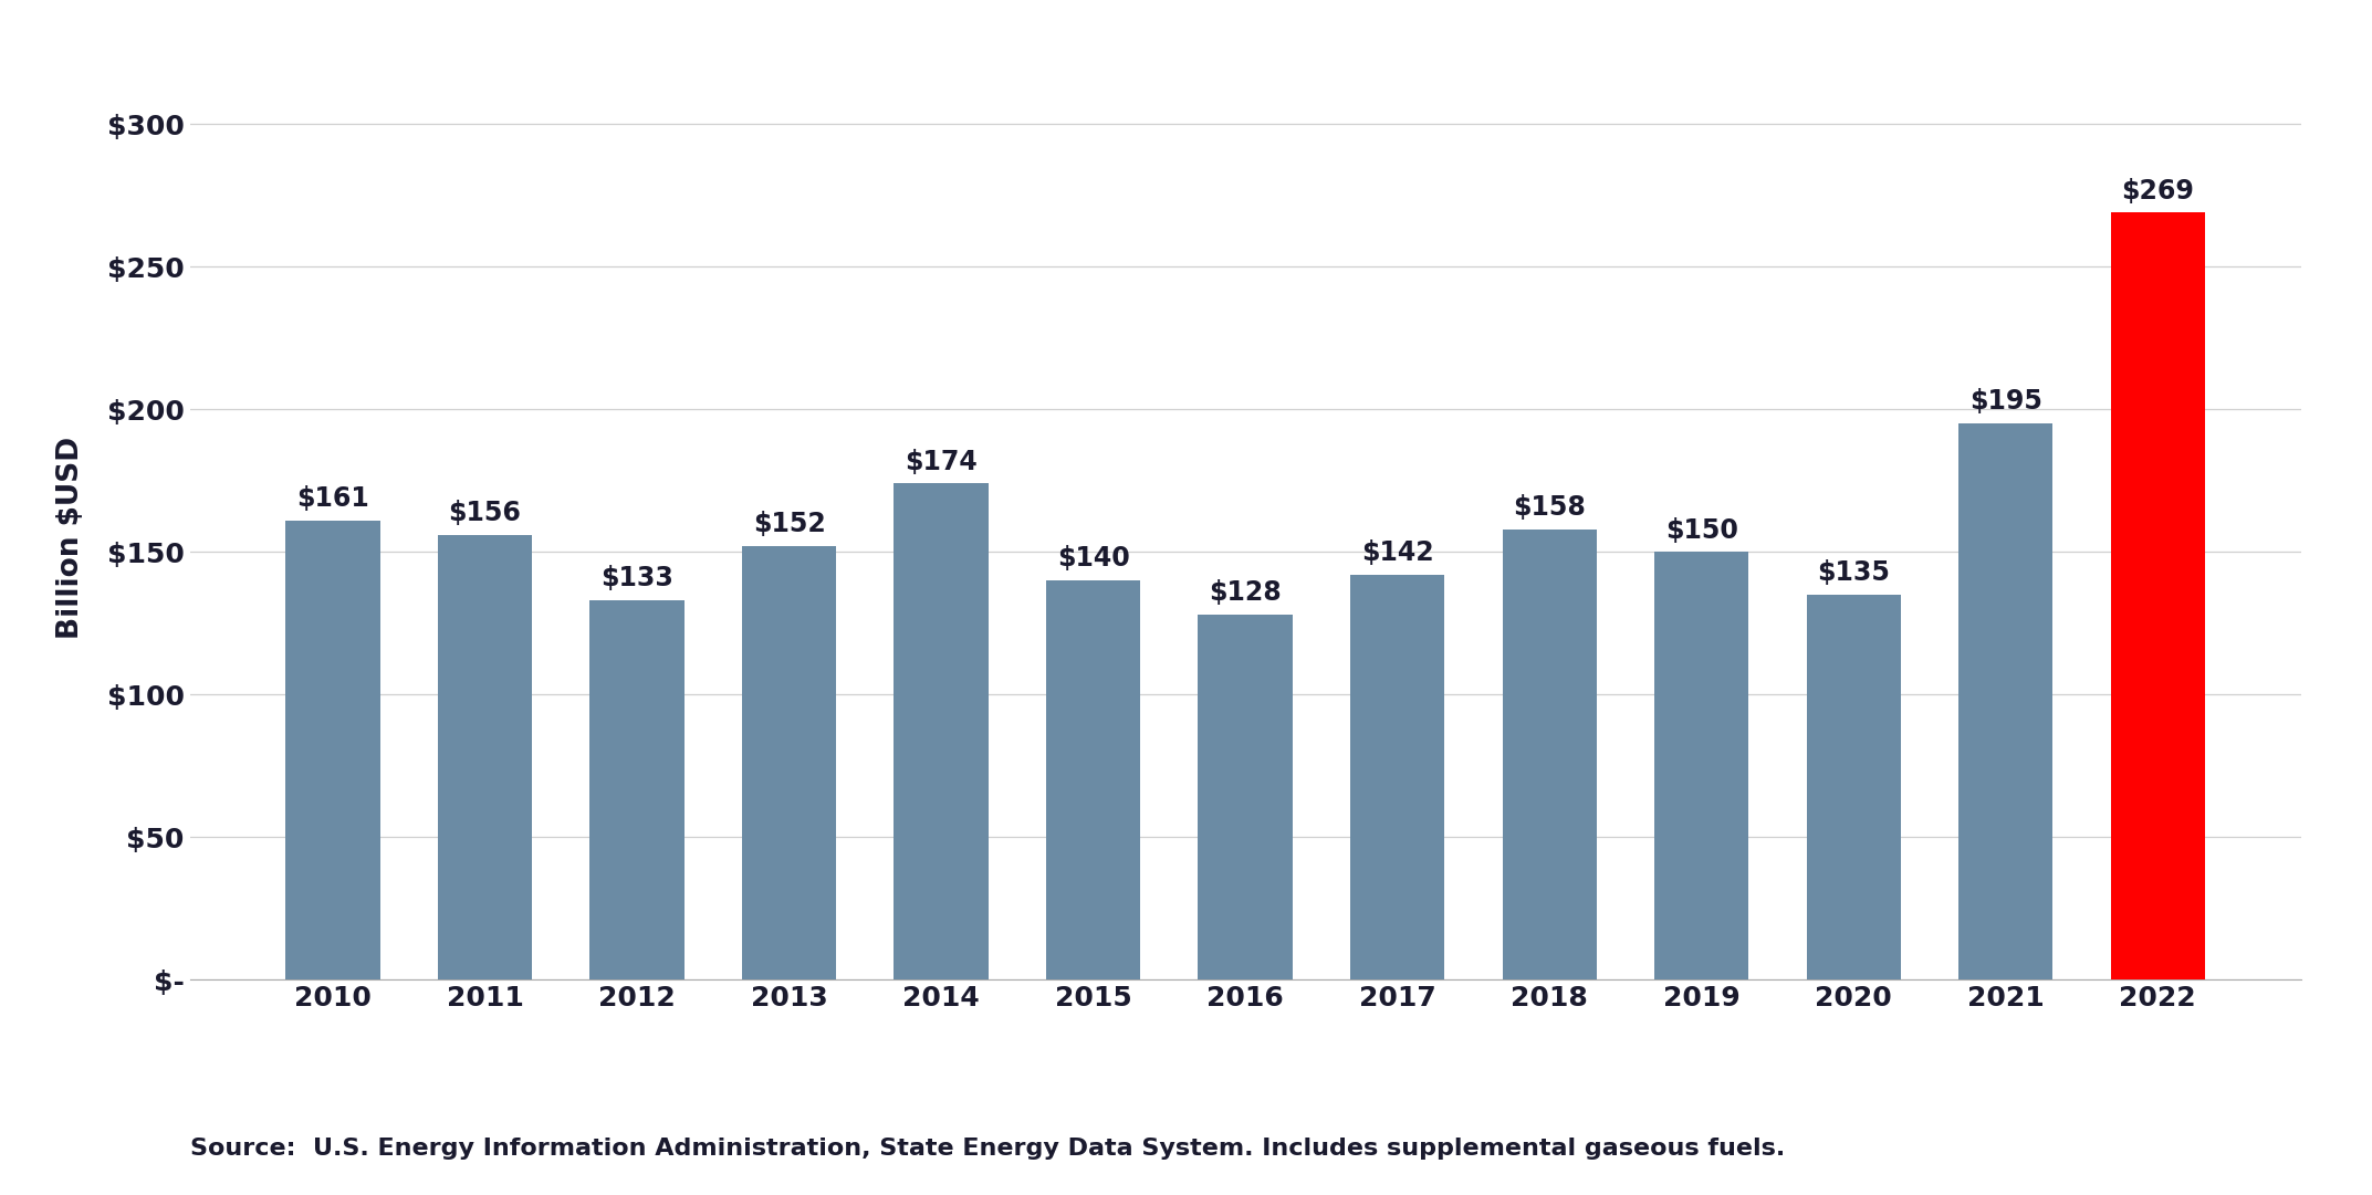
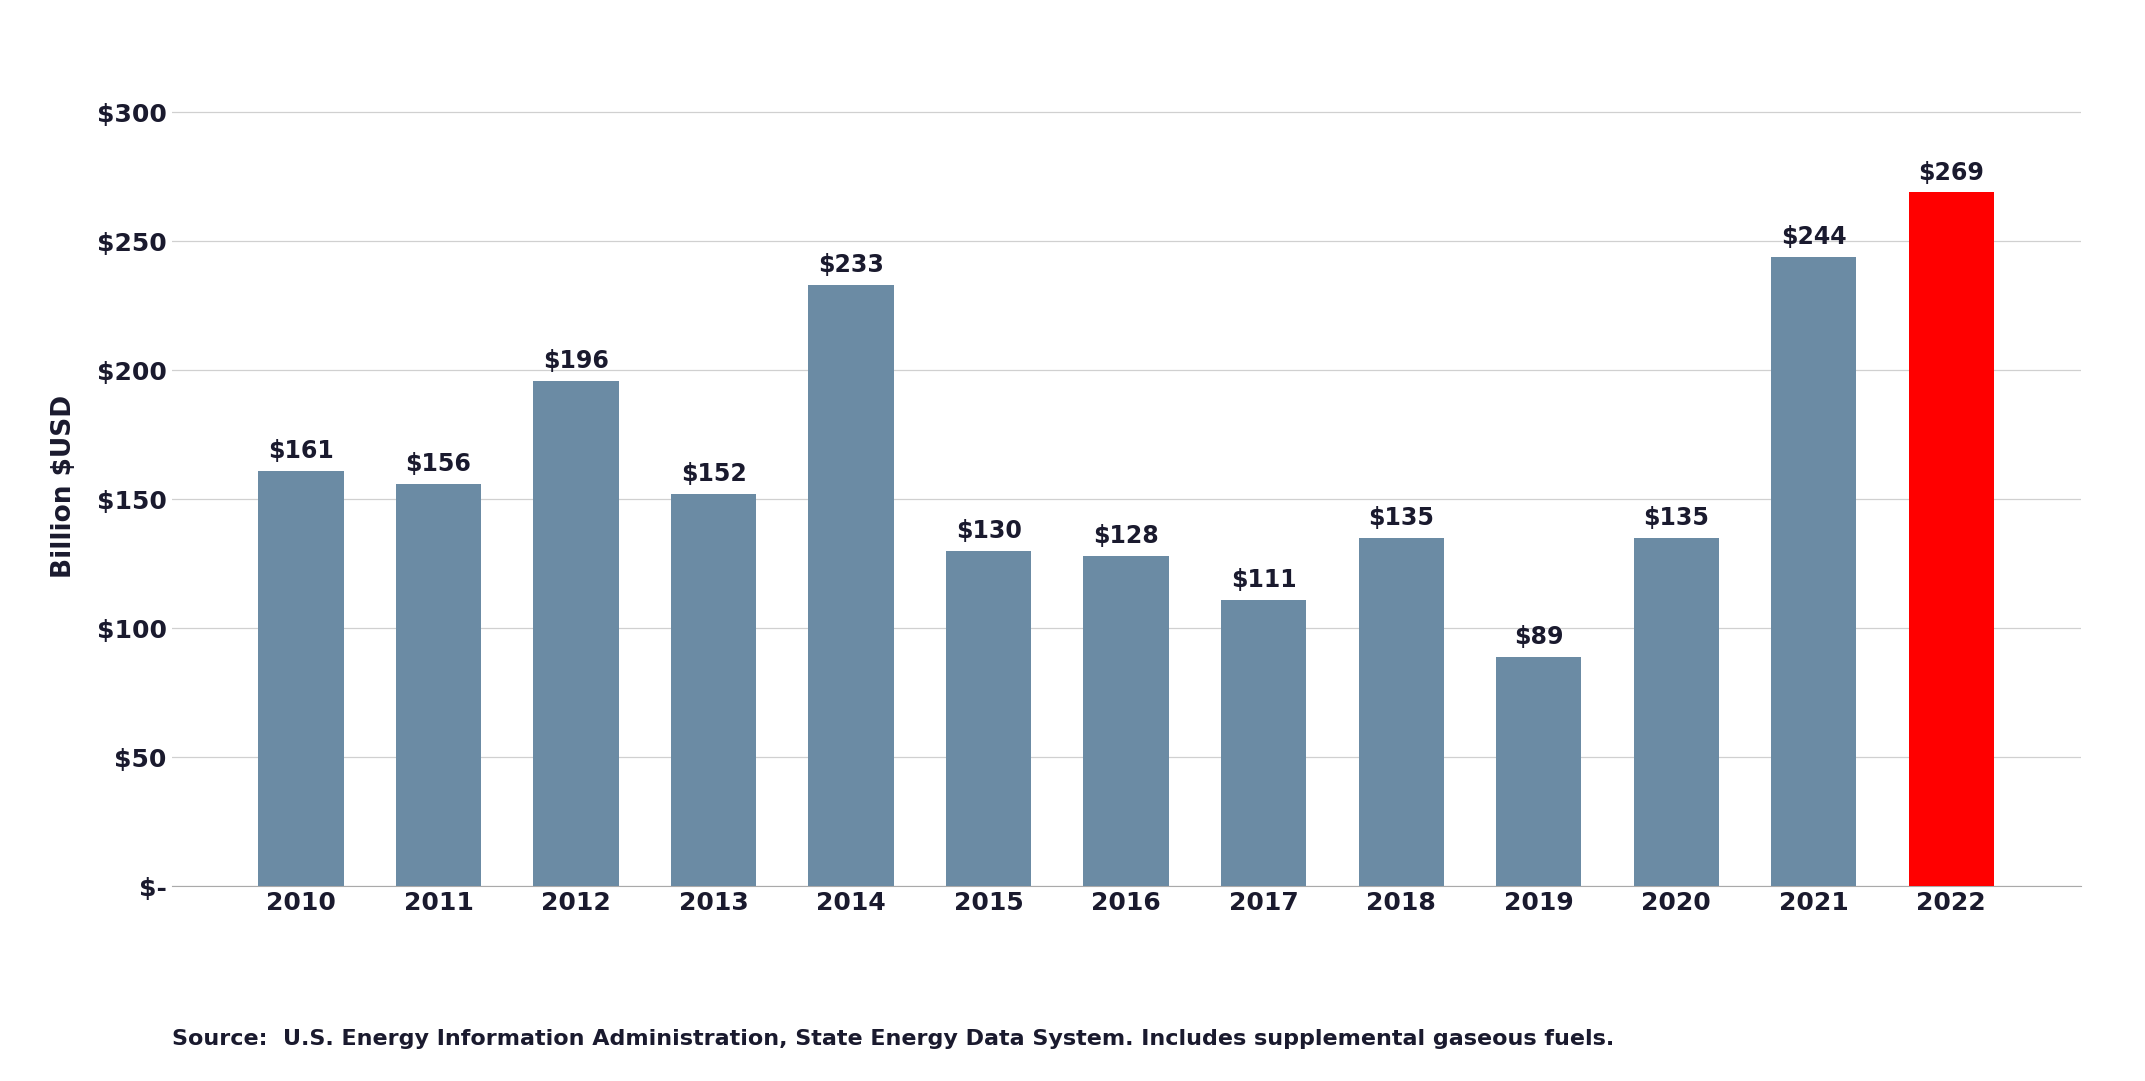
2012: $133 -> $196
2014: $174 -> $233
2015: $140 -> $130
2017: $142 -> $111
2018: $158 -> $135
2019: $150 -> $89
2021: $195 -> $244
